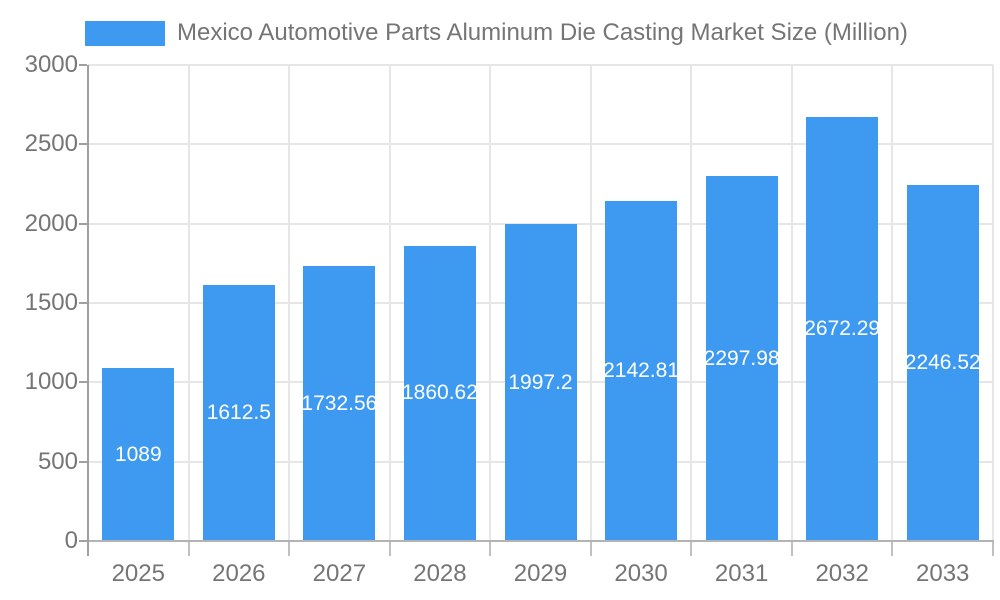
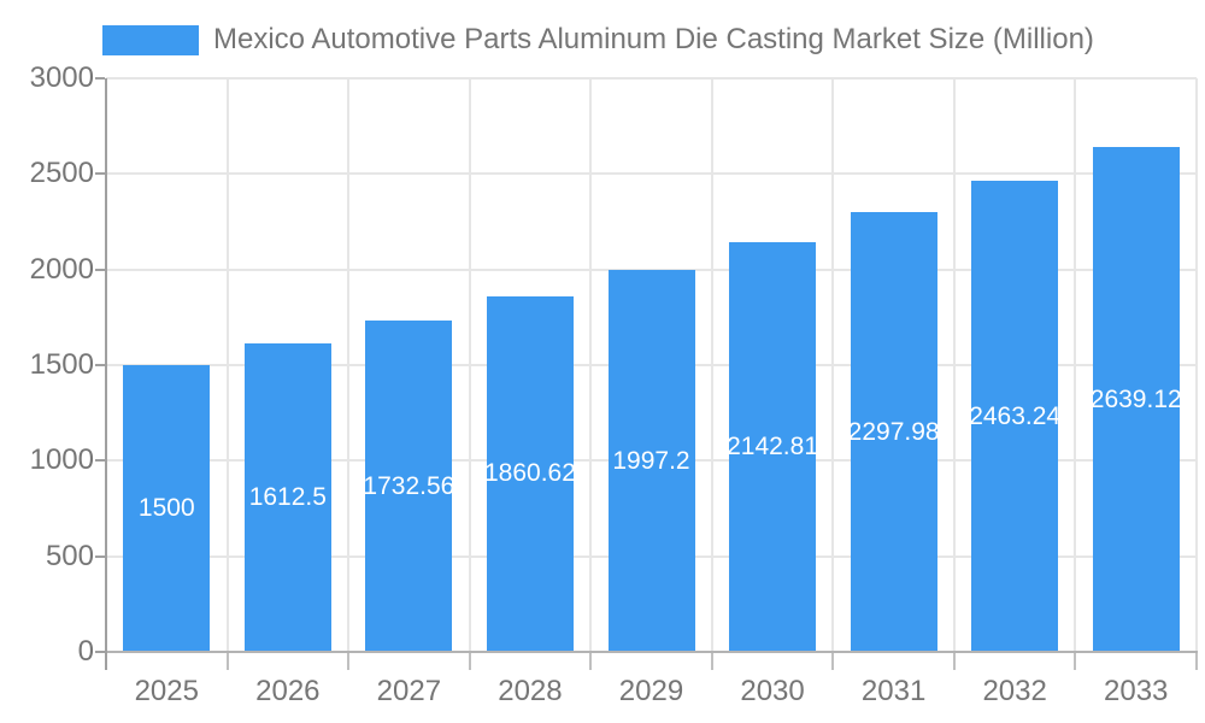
2025: 1089 -> 1500
2032: 2672.29 -> 2463.24
2033: 2246.52 -> 2639.12
